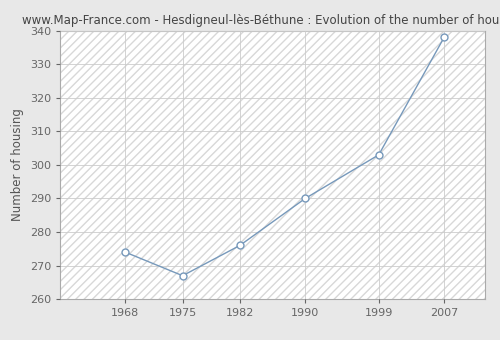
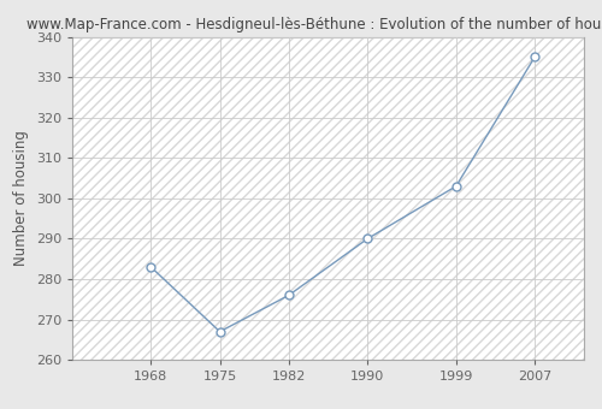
1968: 274 -> 283
2007: 338 -> 335
